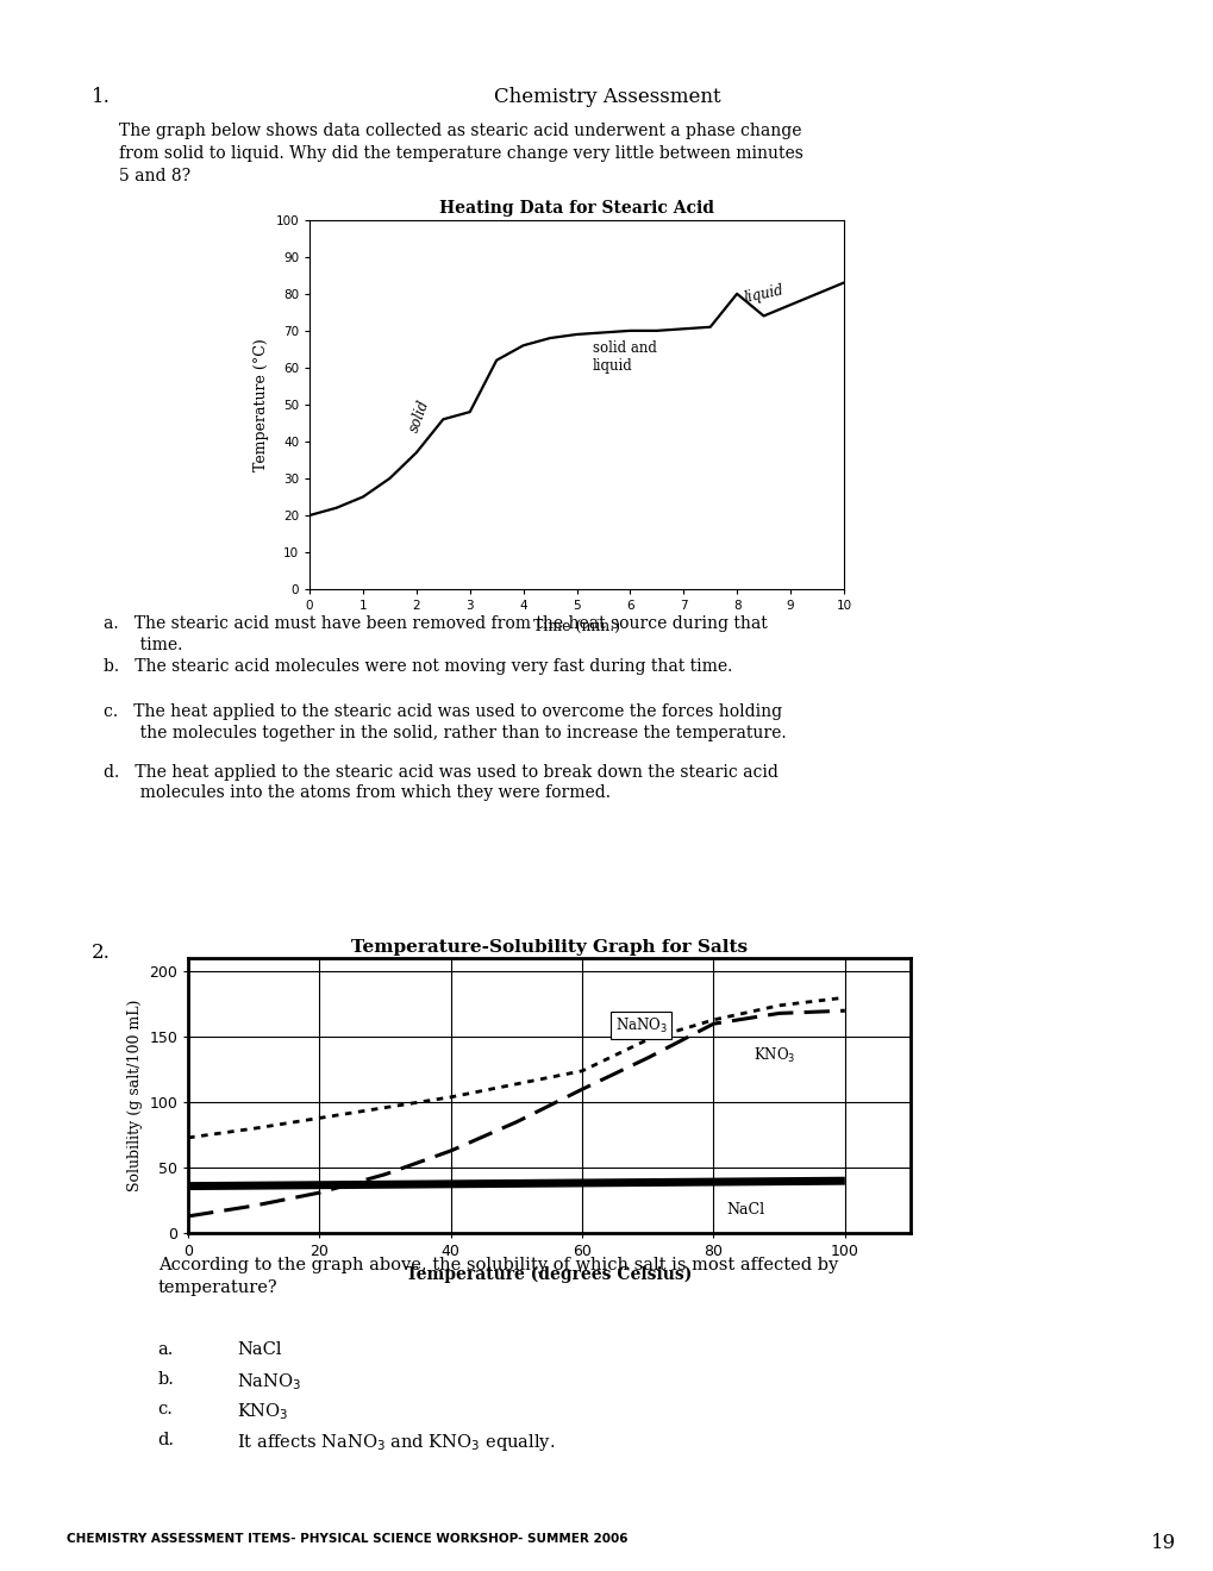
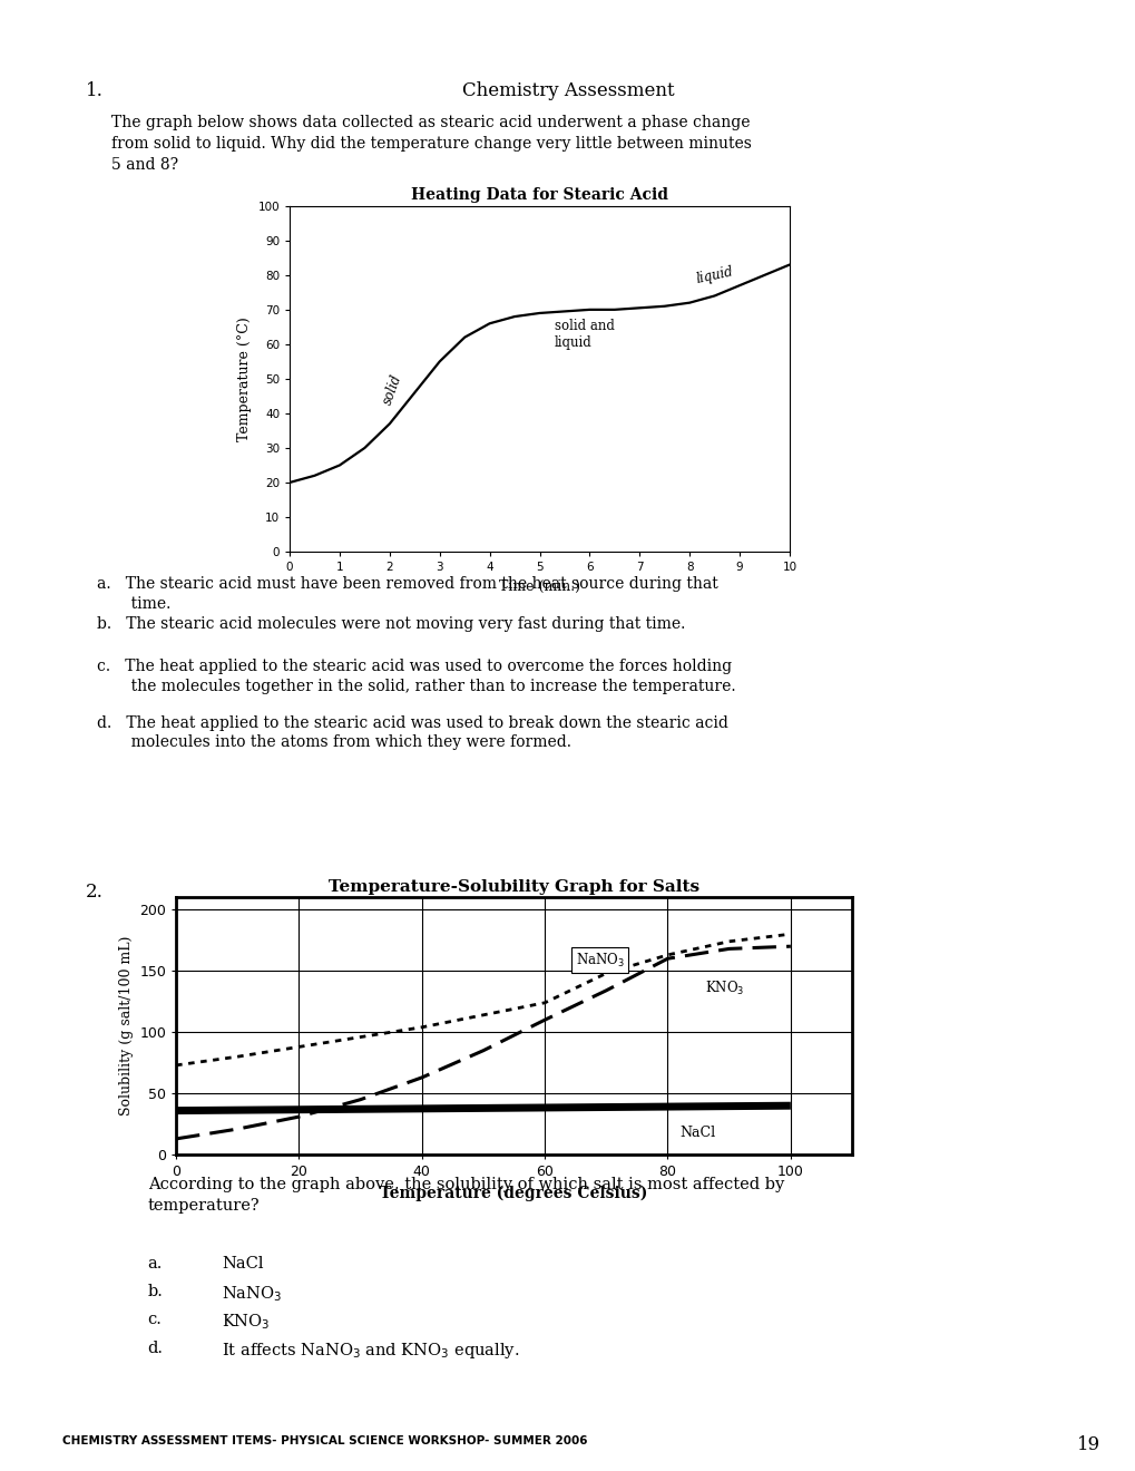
Heating Data for Stearic Acid/3: 48.0 -> 55.0
Heating Data for Stearic Acid/8: 80.0 -> 72.0
